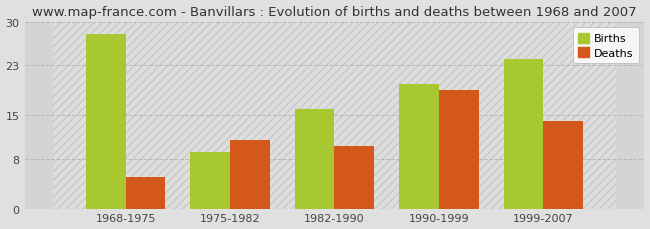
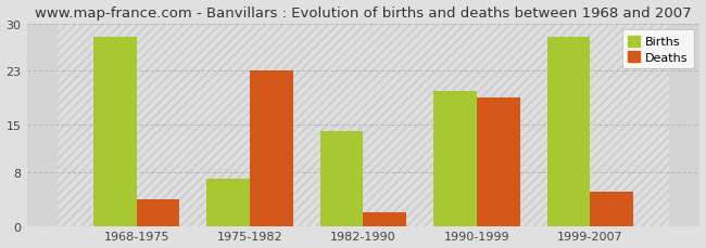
Deaths/1968-1975: 5 -> 4
Births/1975-1982: 9 -> 7
Deaths/1975-1982: 11 -> 23
Births/1982-1990: 16 -> 14
Deaths/1982-1990: 10 -> 2
Births/1999-2007: 24 -> 28
Deaths/1999-2007: 14 -> 5
